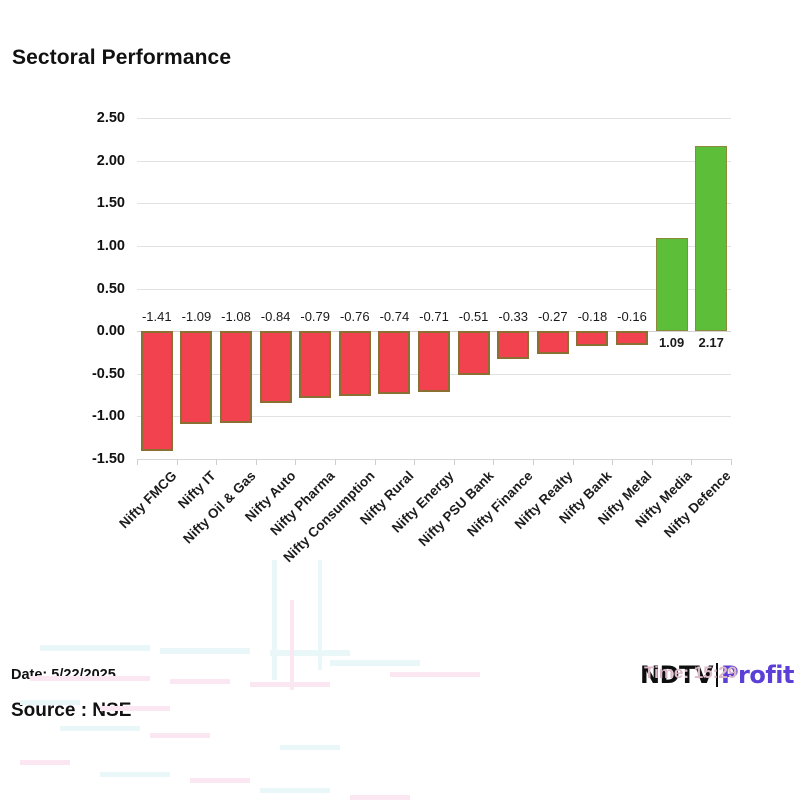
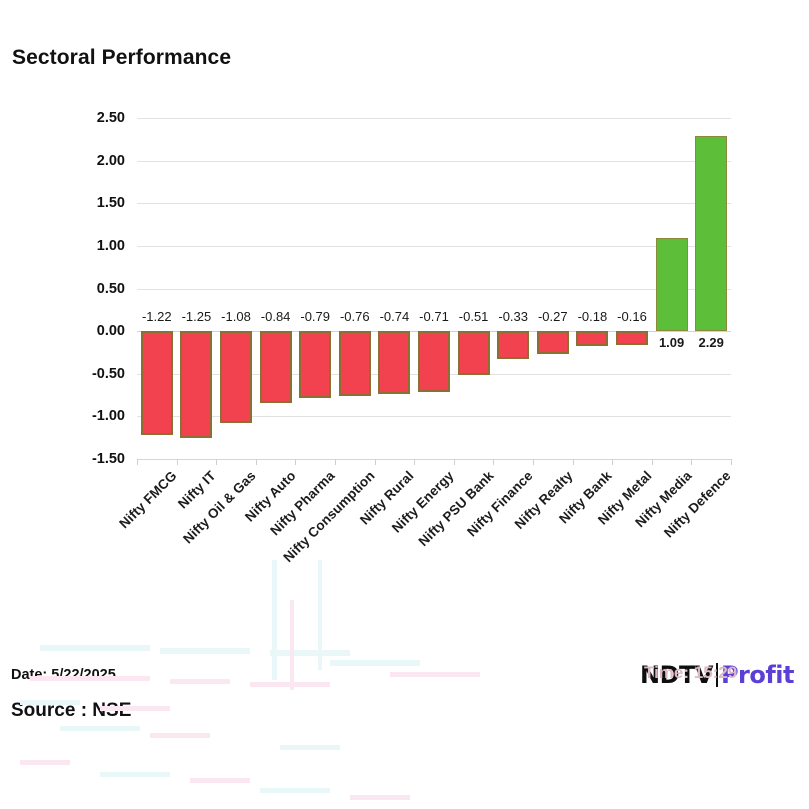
Nifty FMCG: -1.41 -> -1.22
Nifty IT: -1.09 -> -1.25
Nifty Defence: 2.17 -> 2.29
